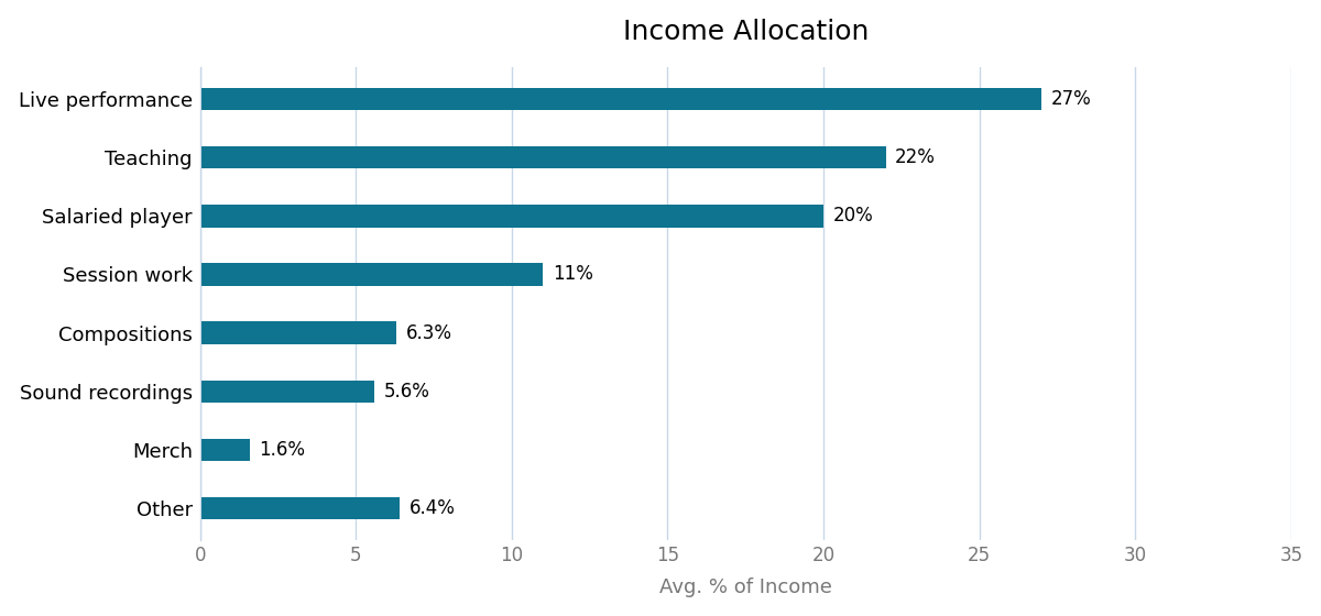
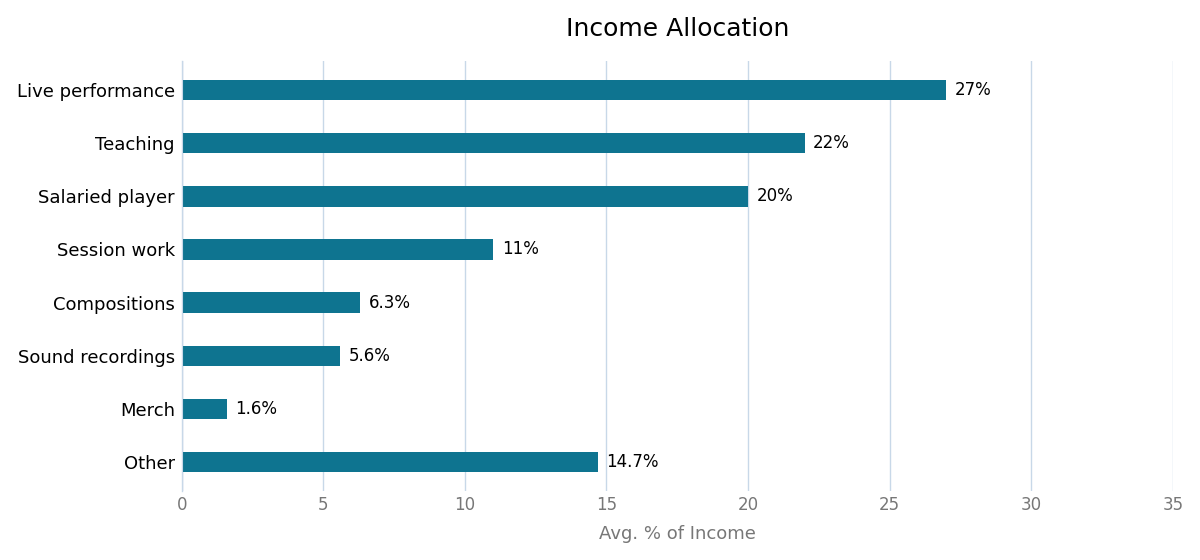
Other: 6.4% -> 14.7%
